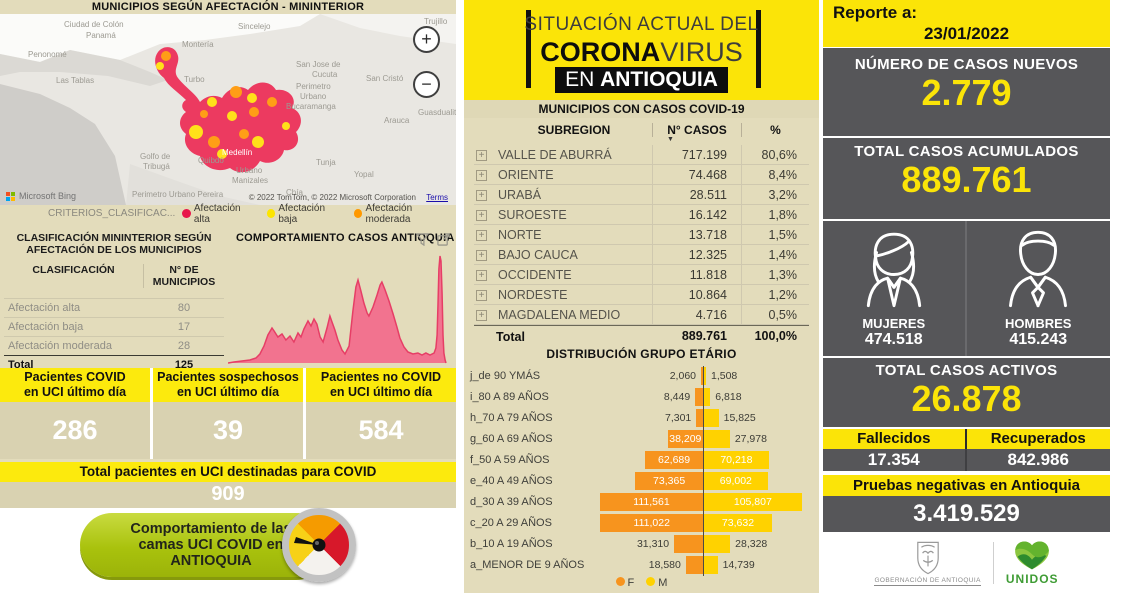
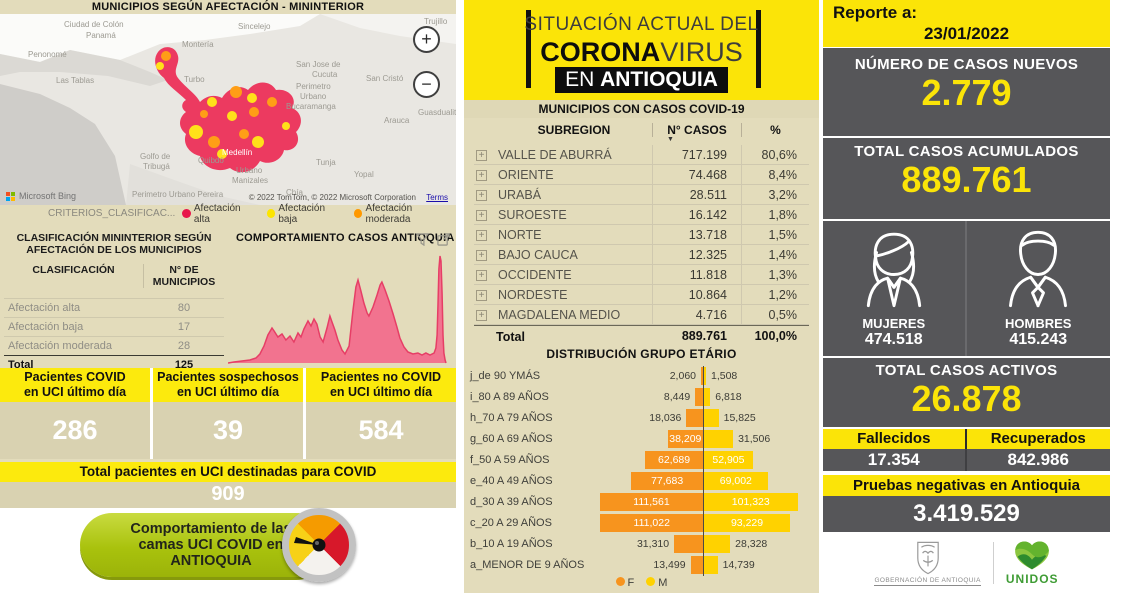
DISTRIBUCIÓN GRUPO ETÁRIO/F/h_70 A 79 AÑOS: 7,301 -> 18,036
DISTRIBUCIÓN GRUPO ETÁRIO/M/g_60 A 69 AÑOS: 27,978 -> 31,506
DISTRIBUCIÓN GRUPO ETÁRIO/M/f_50 A 59 AÑOS: 70,218 -> 52,905
DISTRIBUCIÓN GRUPO ETÁRIO/F/e_40 A 49 AÑOS: 73,365 -> 77,683
DISTRIBUCIÓN GRUPO ETÁRIO/M/d_30 A 39 AÑOS: 105,807 -> 101,323
DISTRIBUCIÓN GRUPO ETÁRIO/M/c_20 A 29 AÑOS: 73,632 -> 93,229
DISTRIBUCIÓN GRUPO ETÁRIO/F/a_MENOR DE 9 AÑOS: 18,580 -> 13,499
